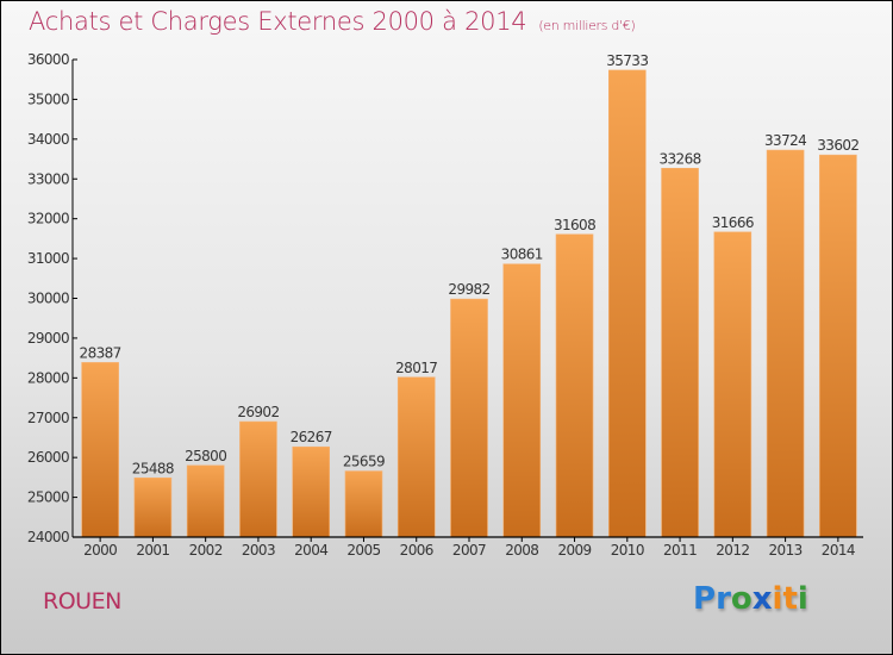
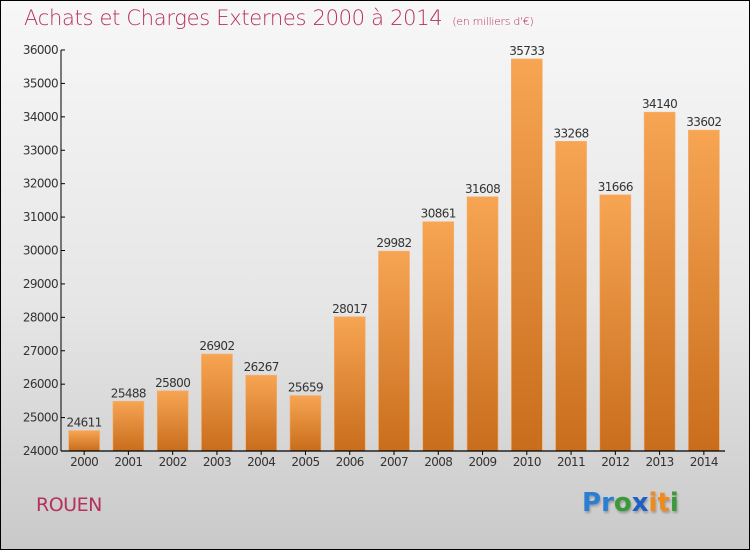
2000: 28387 -> 24611
2013: 33724 -> 34140
